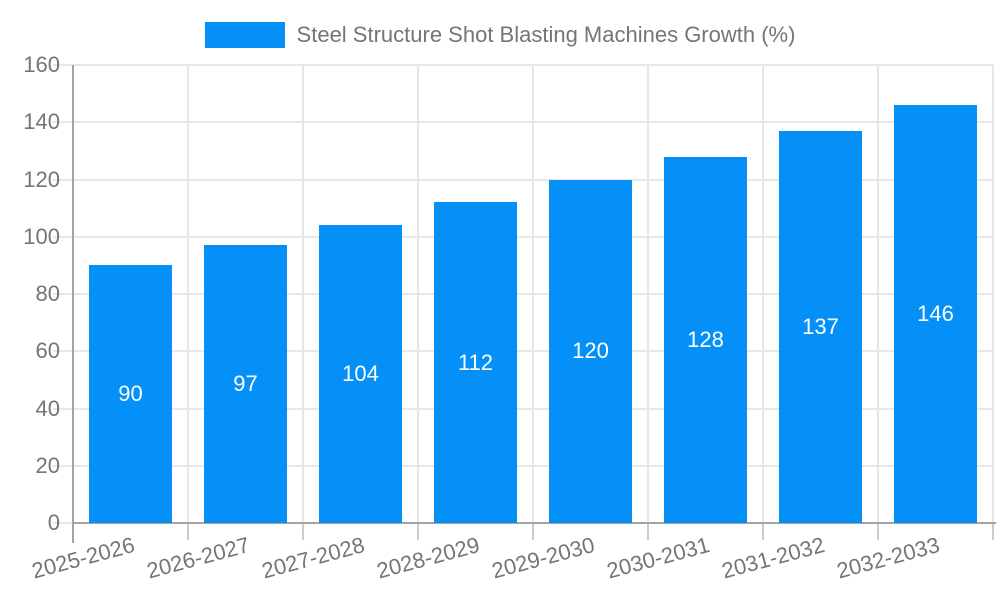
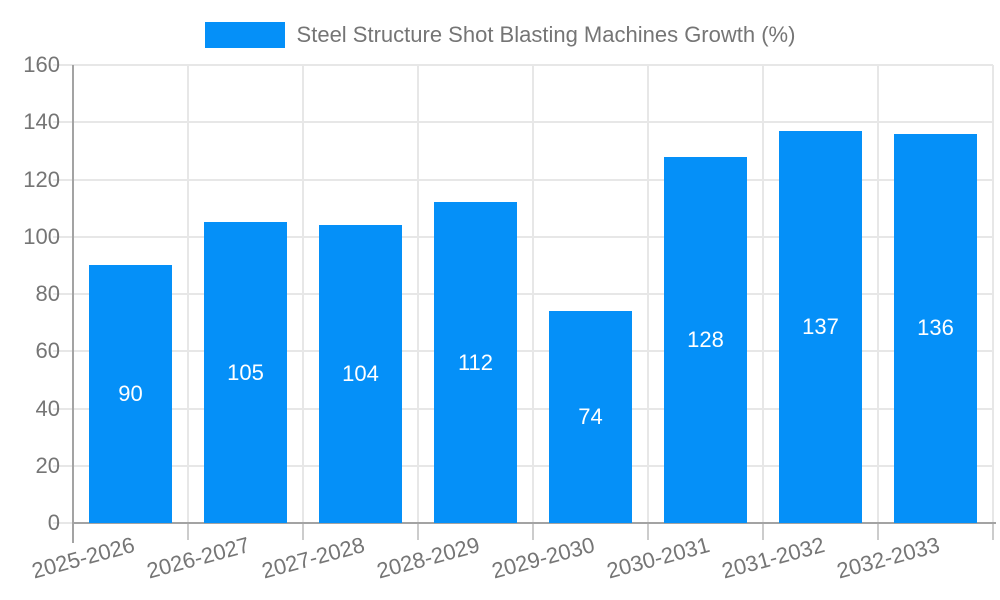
2026-2027: 97 -> 105
2029-2030: 120 -> 74
2032-2033: 146 -> 136
